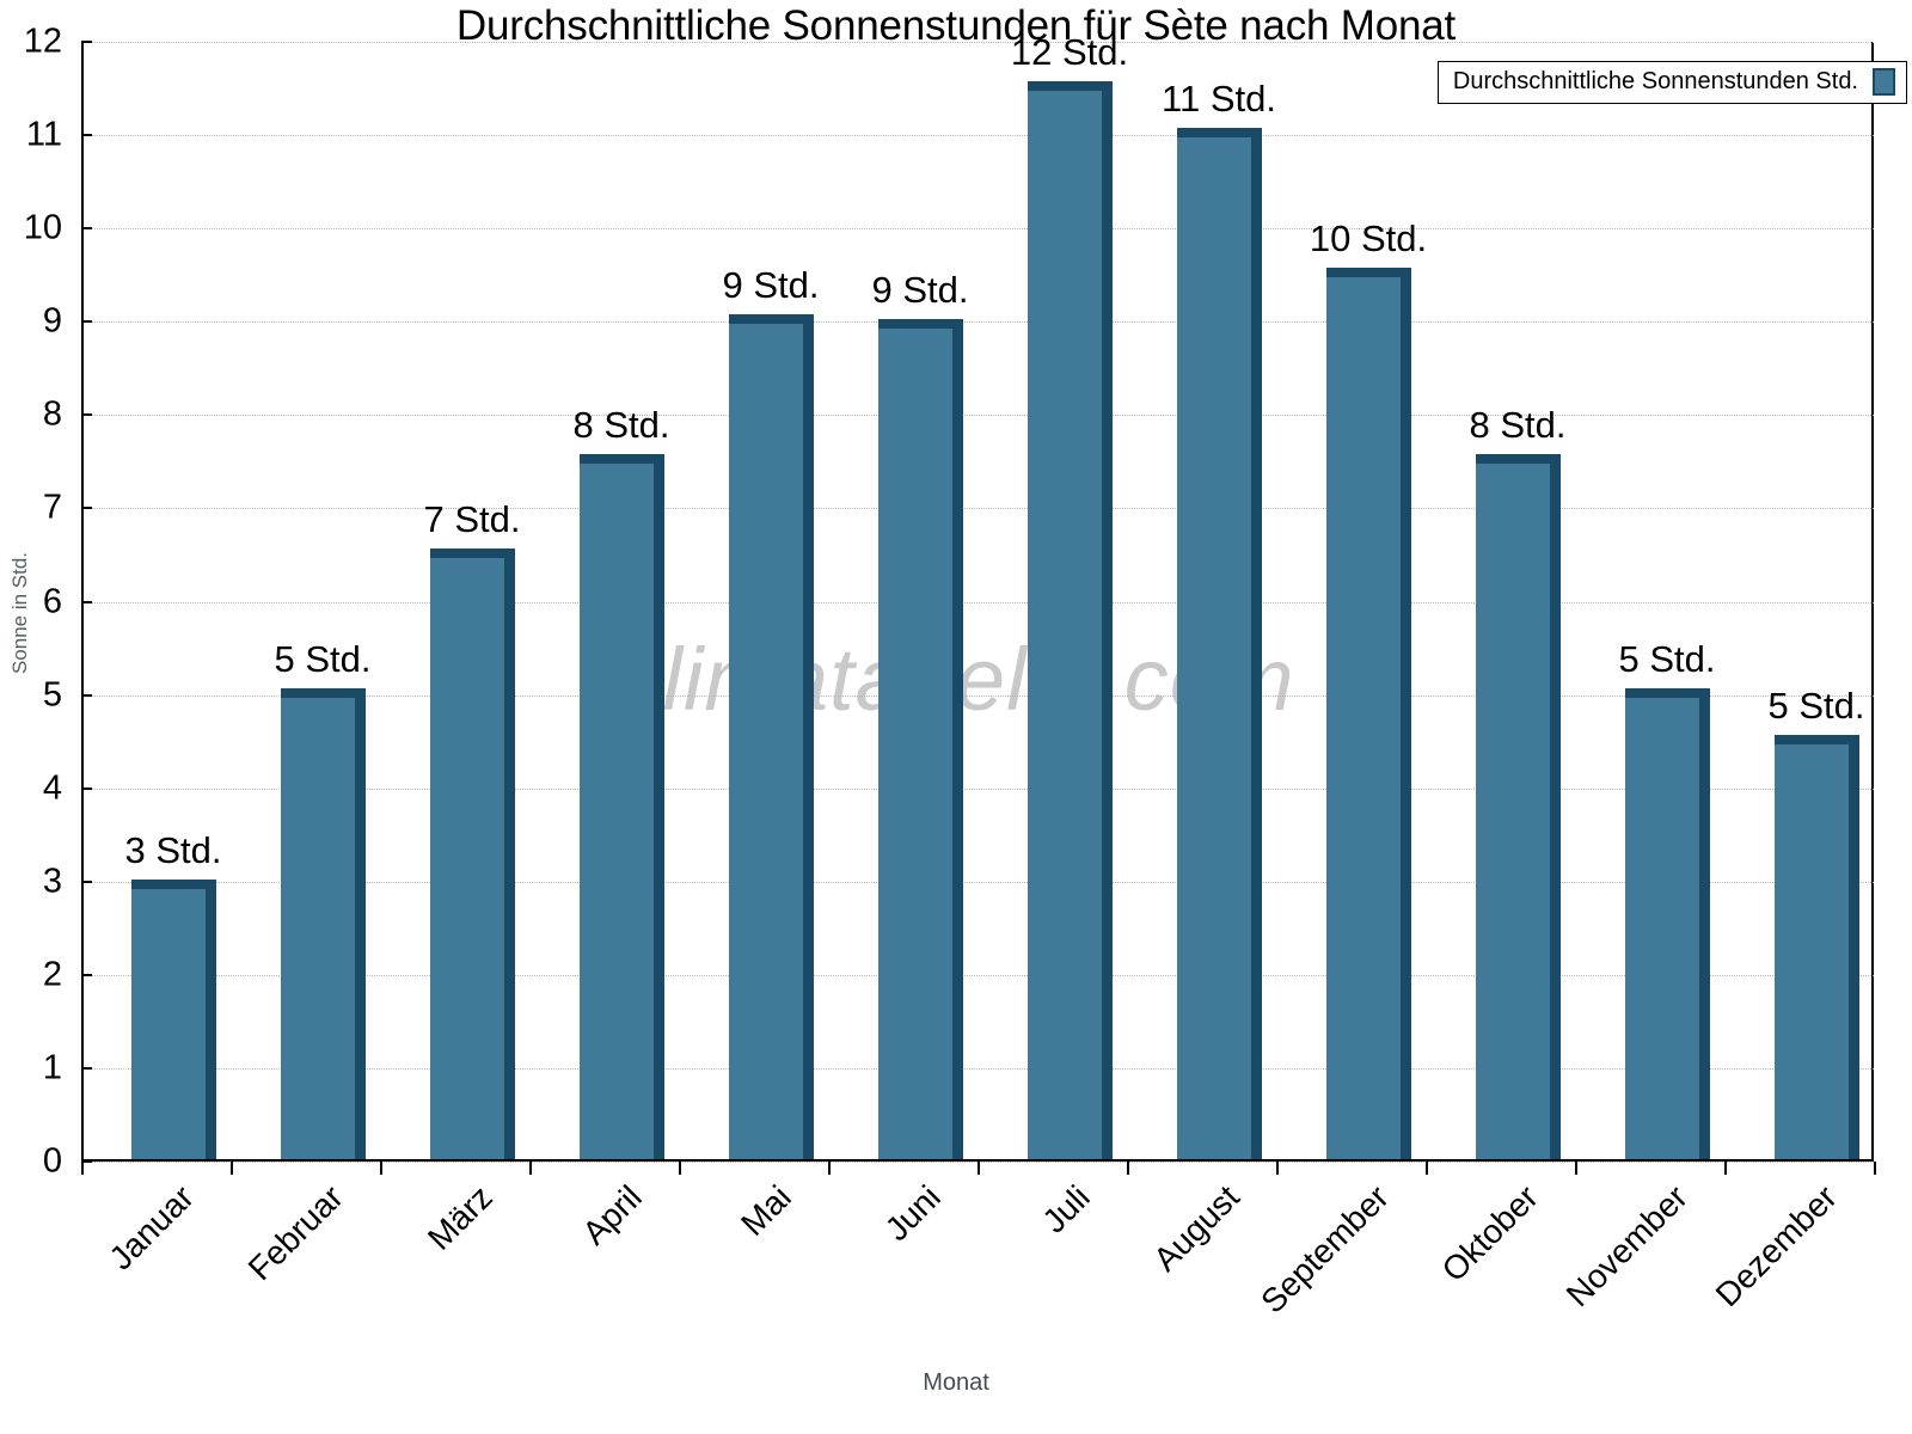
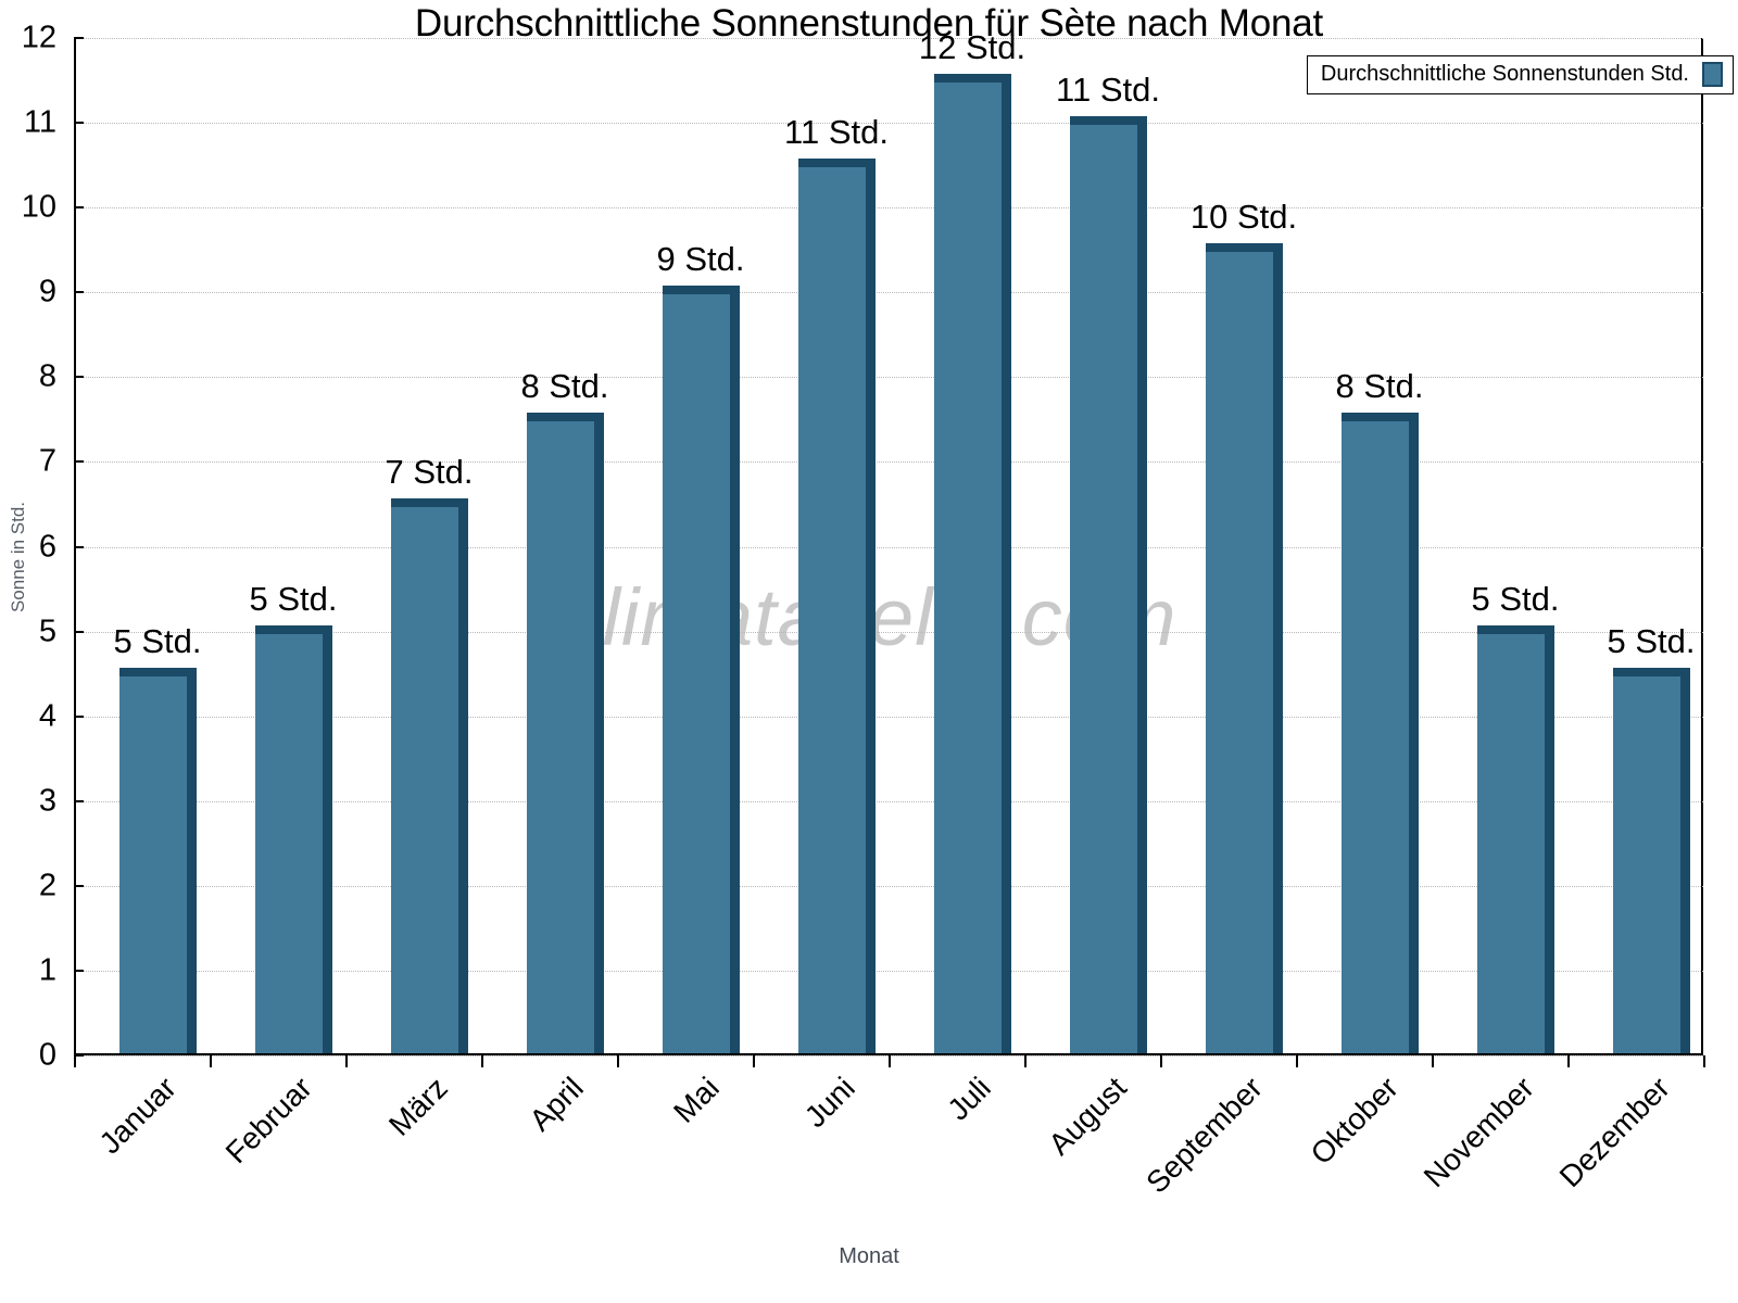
Januar: 3 -> 5
Juni: 9 -> 11
